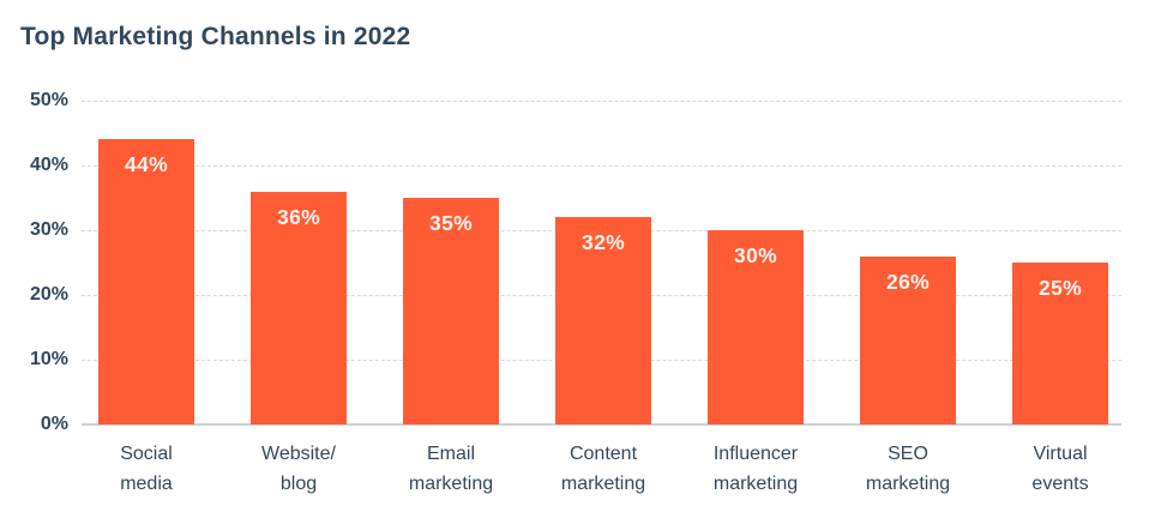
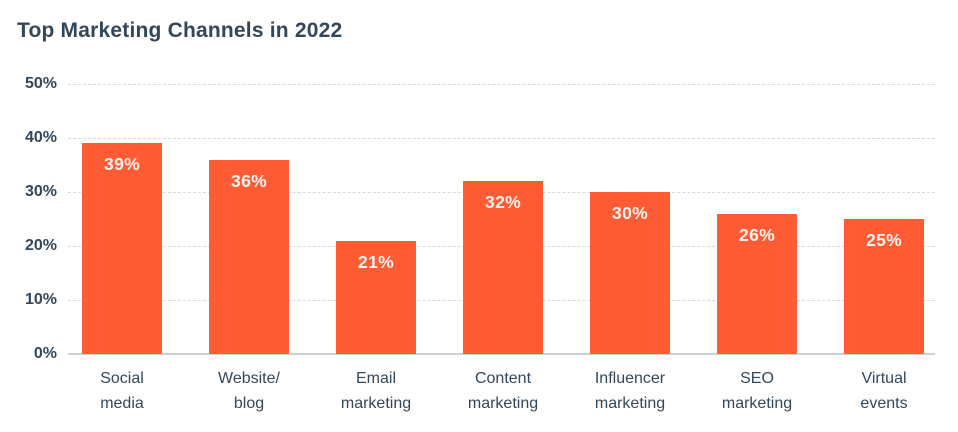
Social media: 44% -> 39%
Email marketing: 35% -> 21%
